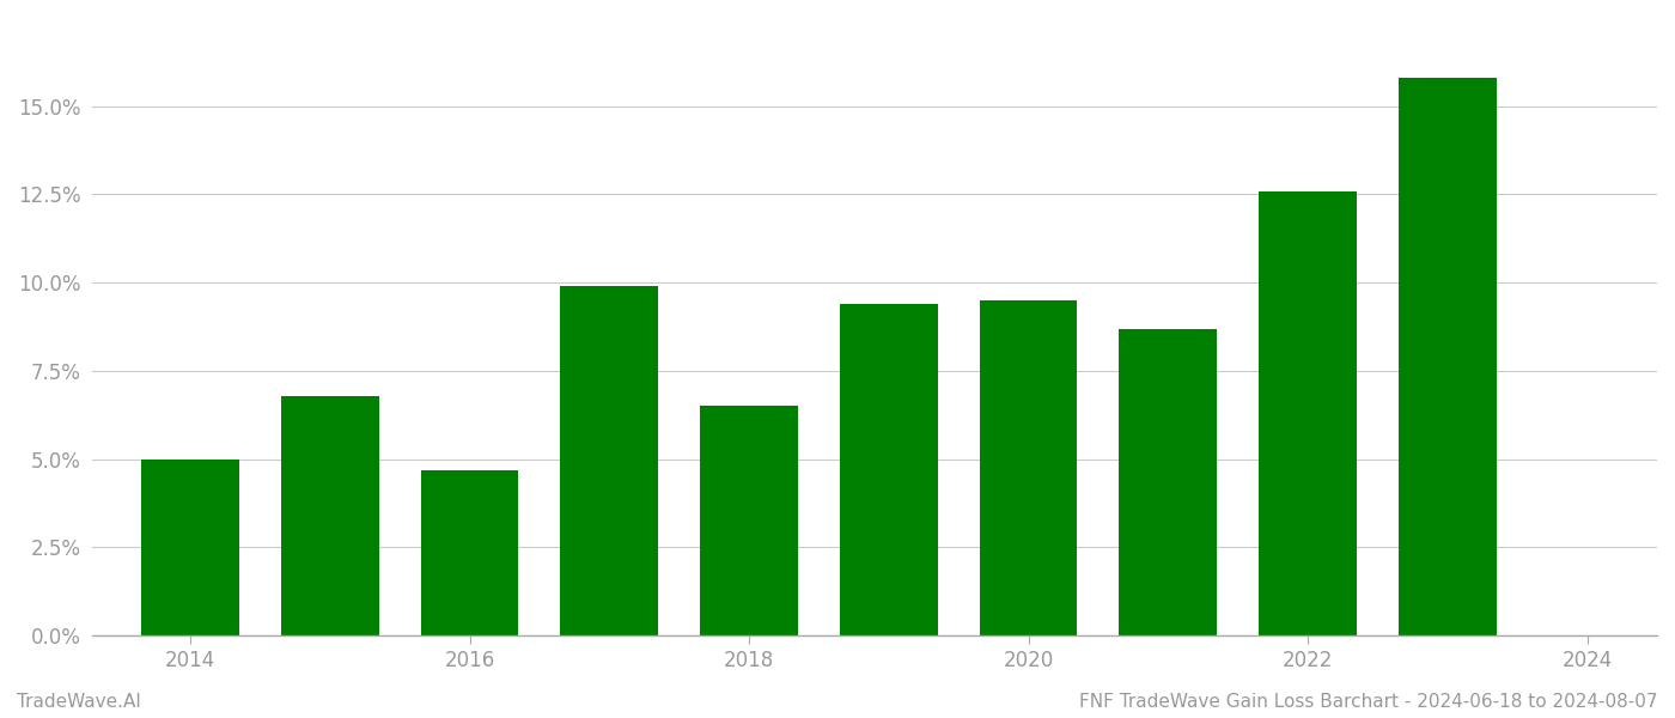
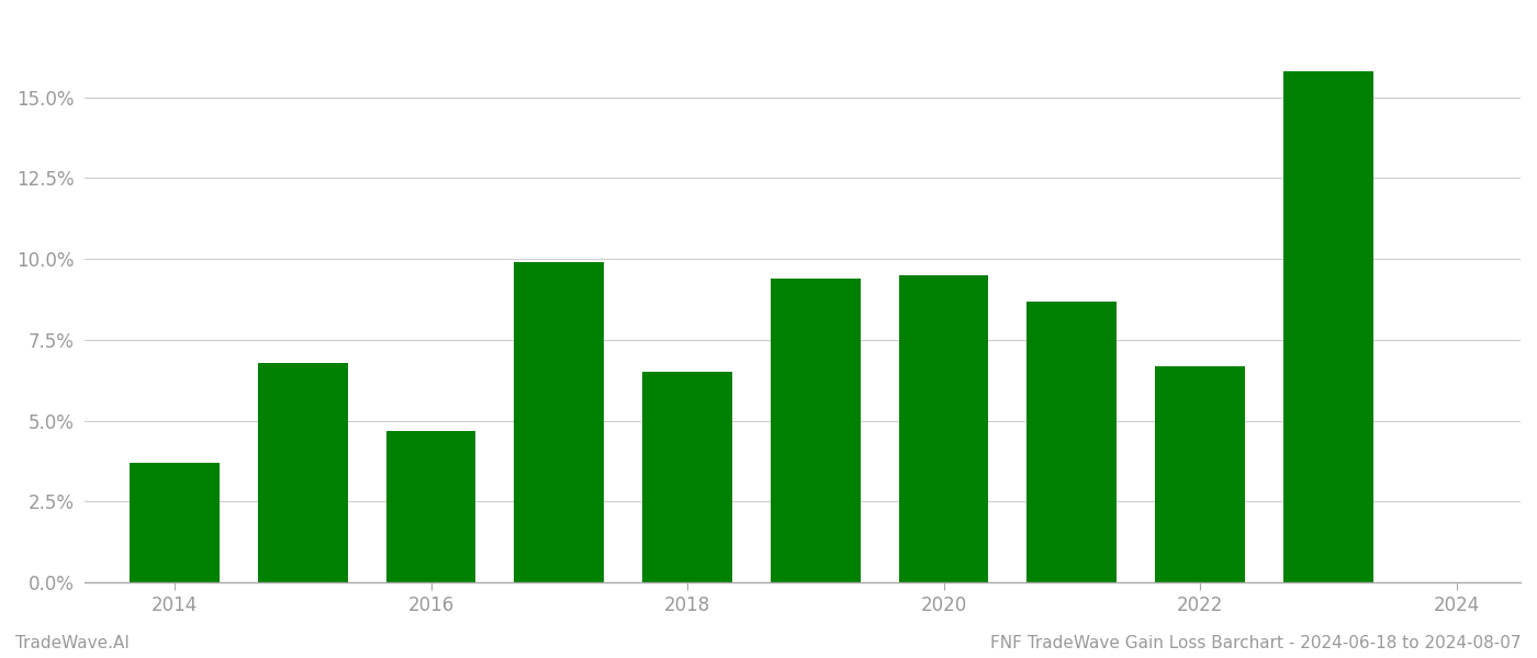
2014: 5.0% -> 3.7%
2022: 12.6% -> 6.7%
